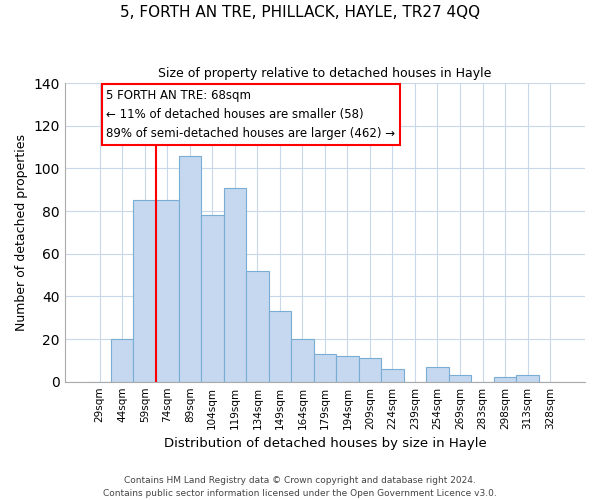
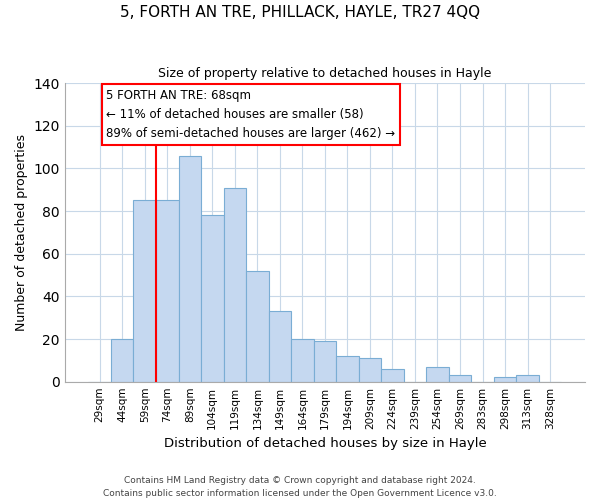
179sqm: 13 -> 19
